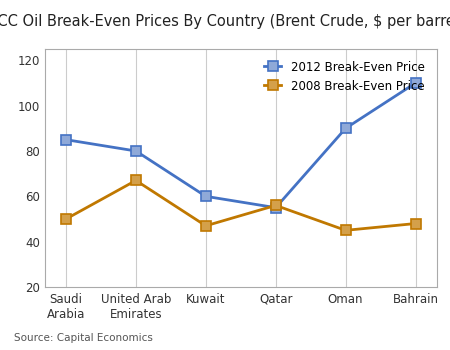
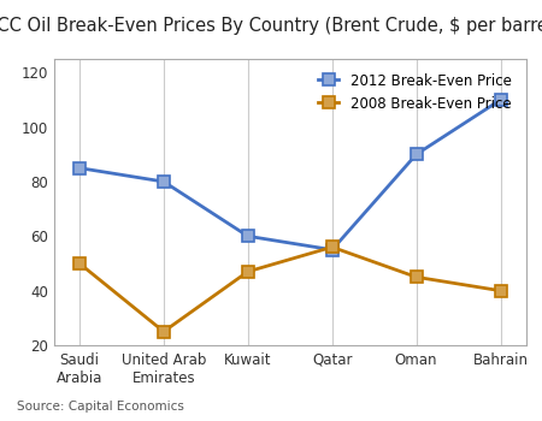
2008 Break-Even Price/United Arab Emirates: 67 -> 25
2008 Break-Even Price/Bahrain: 48 -> 40
